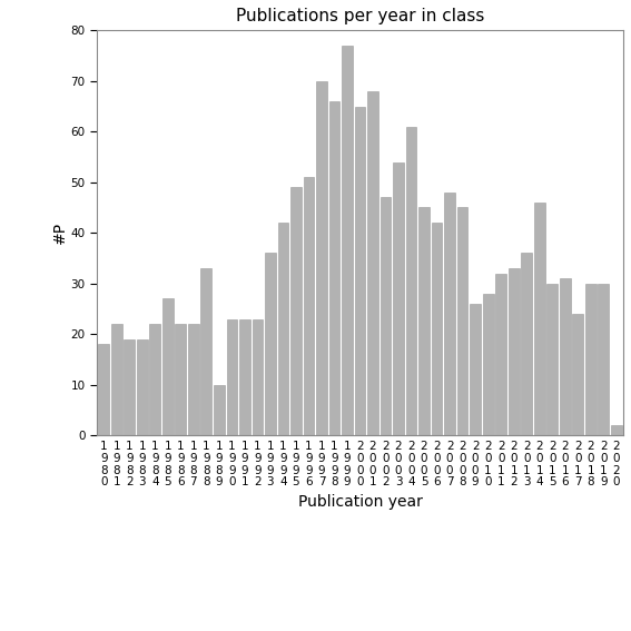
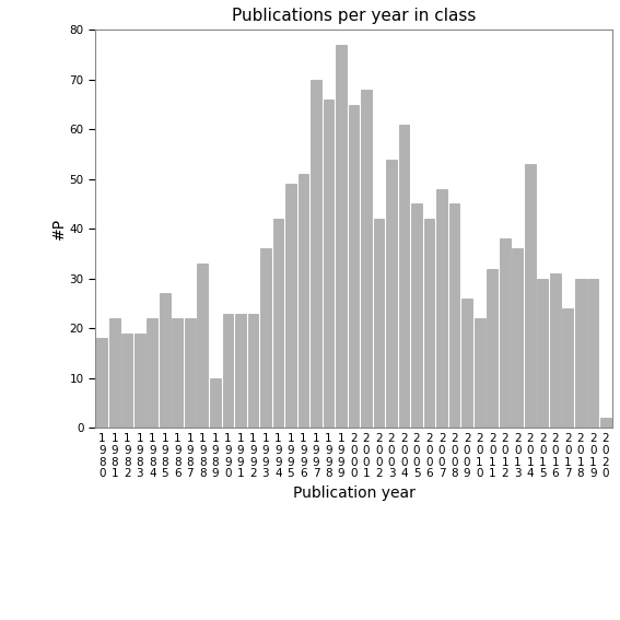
2 0 0 2: 47 -> 42
2 0 1 0: 28 -> 22
2 0 1 2: 33 -> 38
2 0 1 4: 46 -> 53
